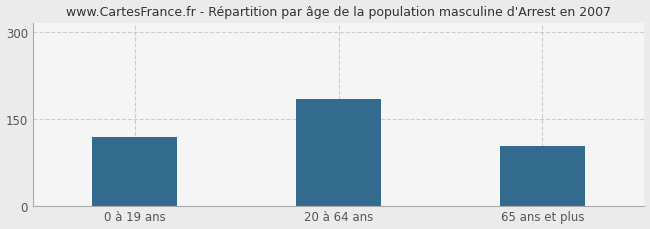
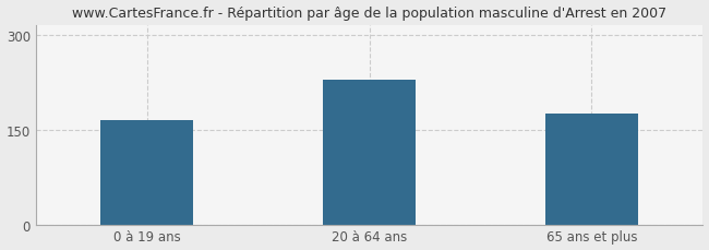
0 à 19 ans: 118 -> 164
20 à 64 ans: 183 -> 228
65 ans et plus: 103 -> 176
